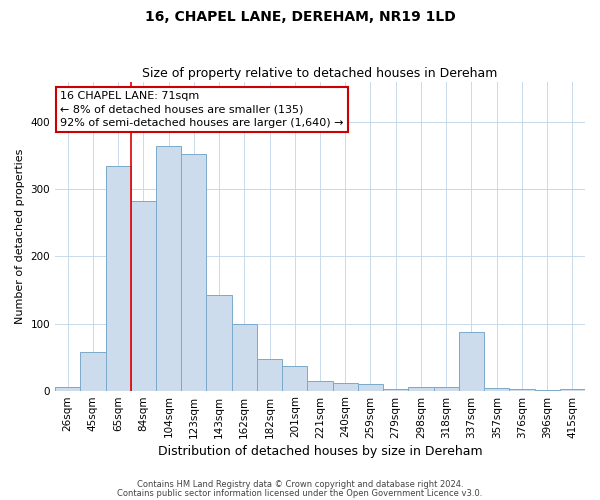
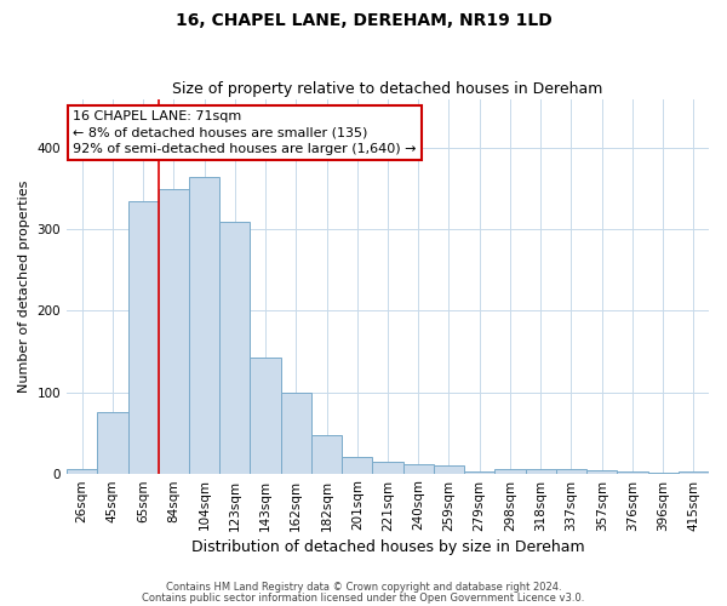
45sqm: 58 -> 75
84sqm: 282 -> 350
123sqm: 352 -> 310
201sqm: 36 -> 20
337sqm: 88 -> 5
